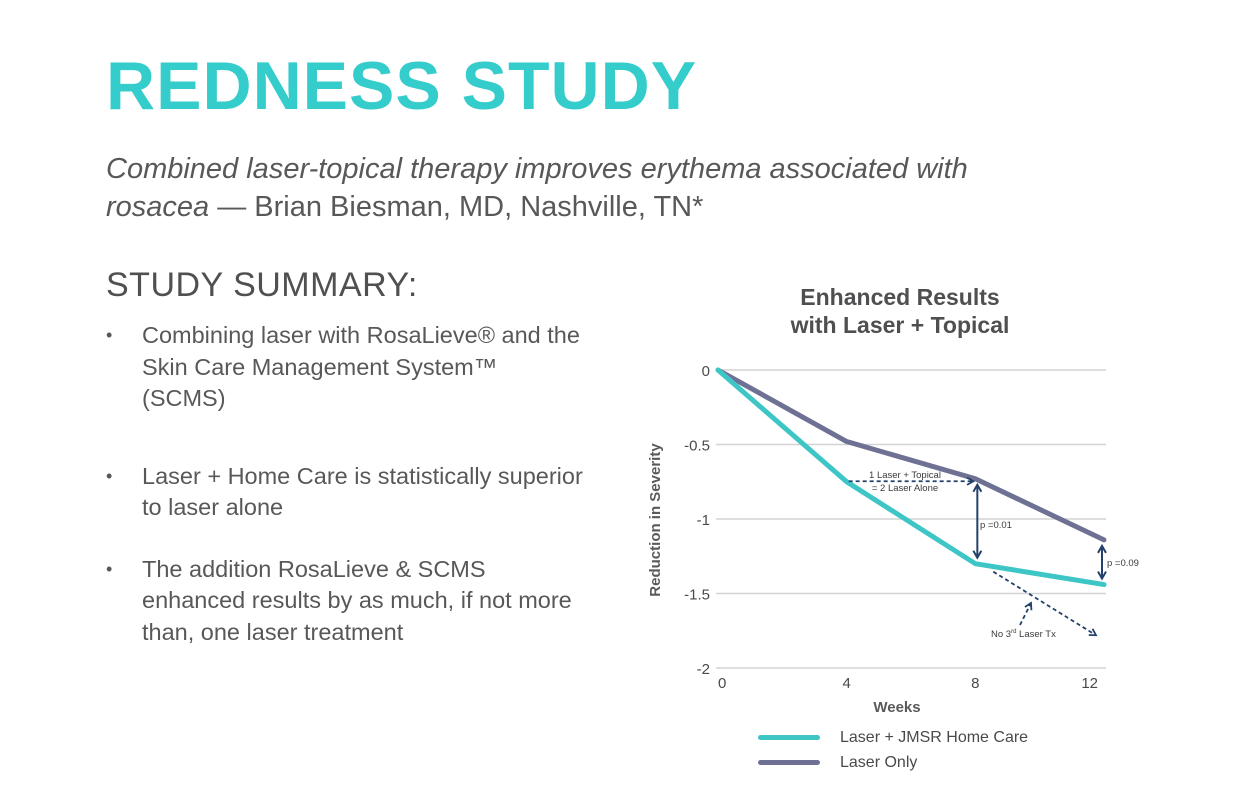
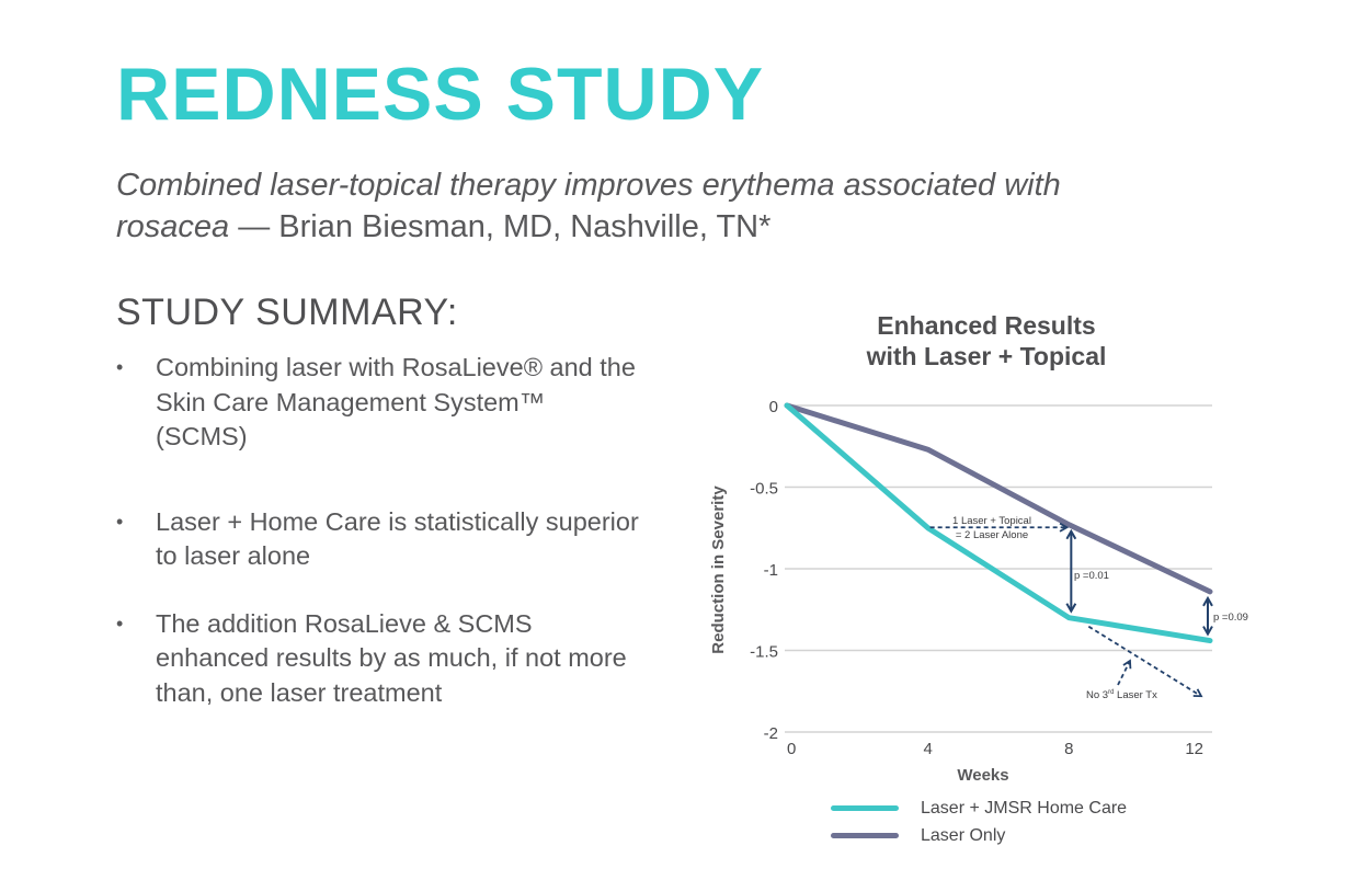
Laser Only/4: -0.48 -> -0.27
